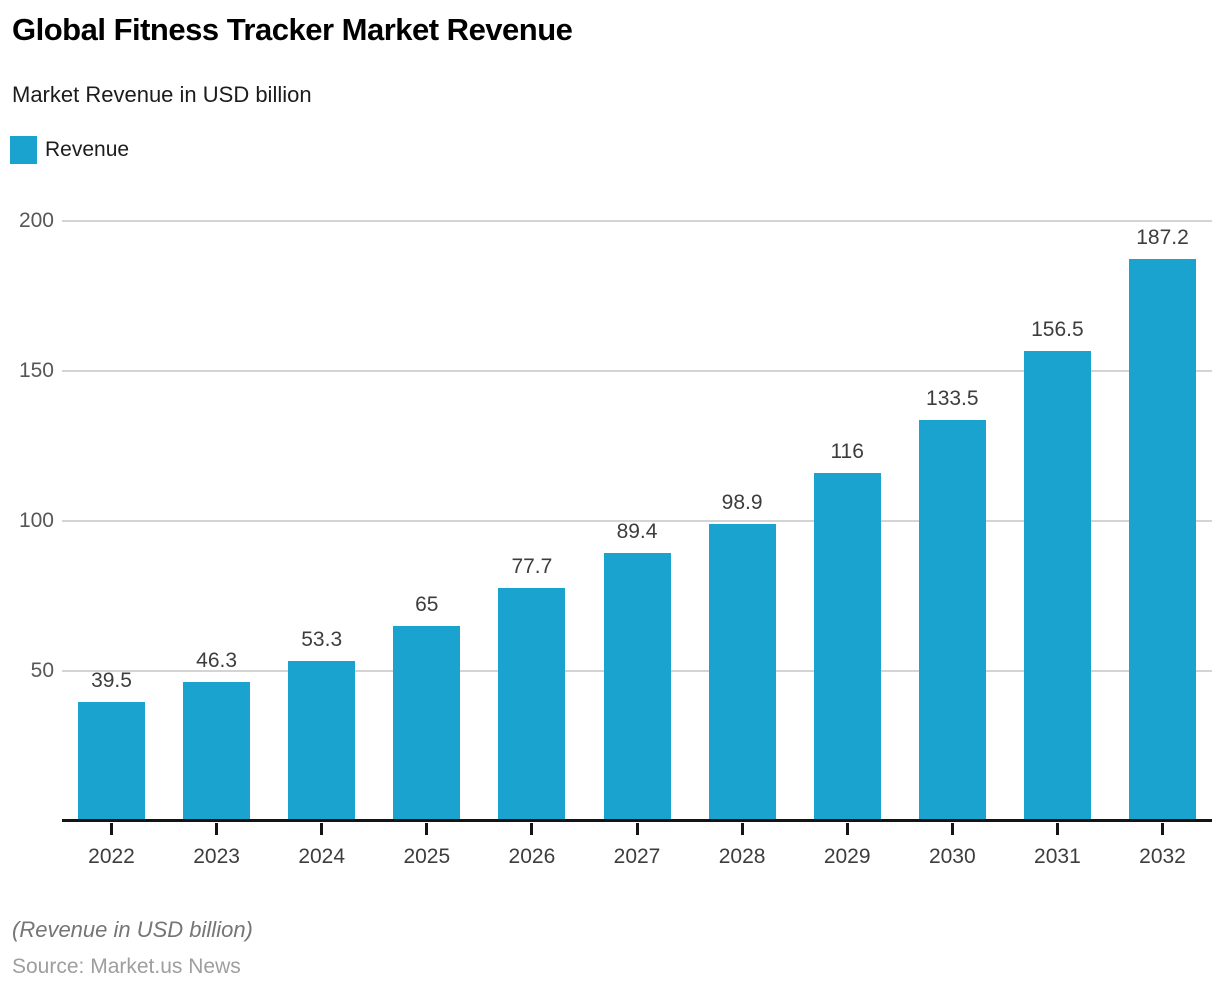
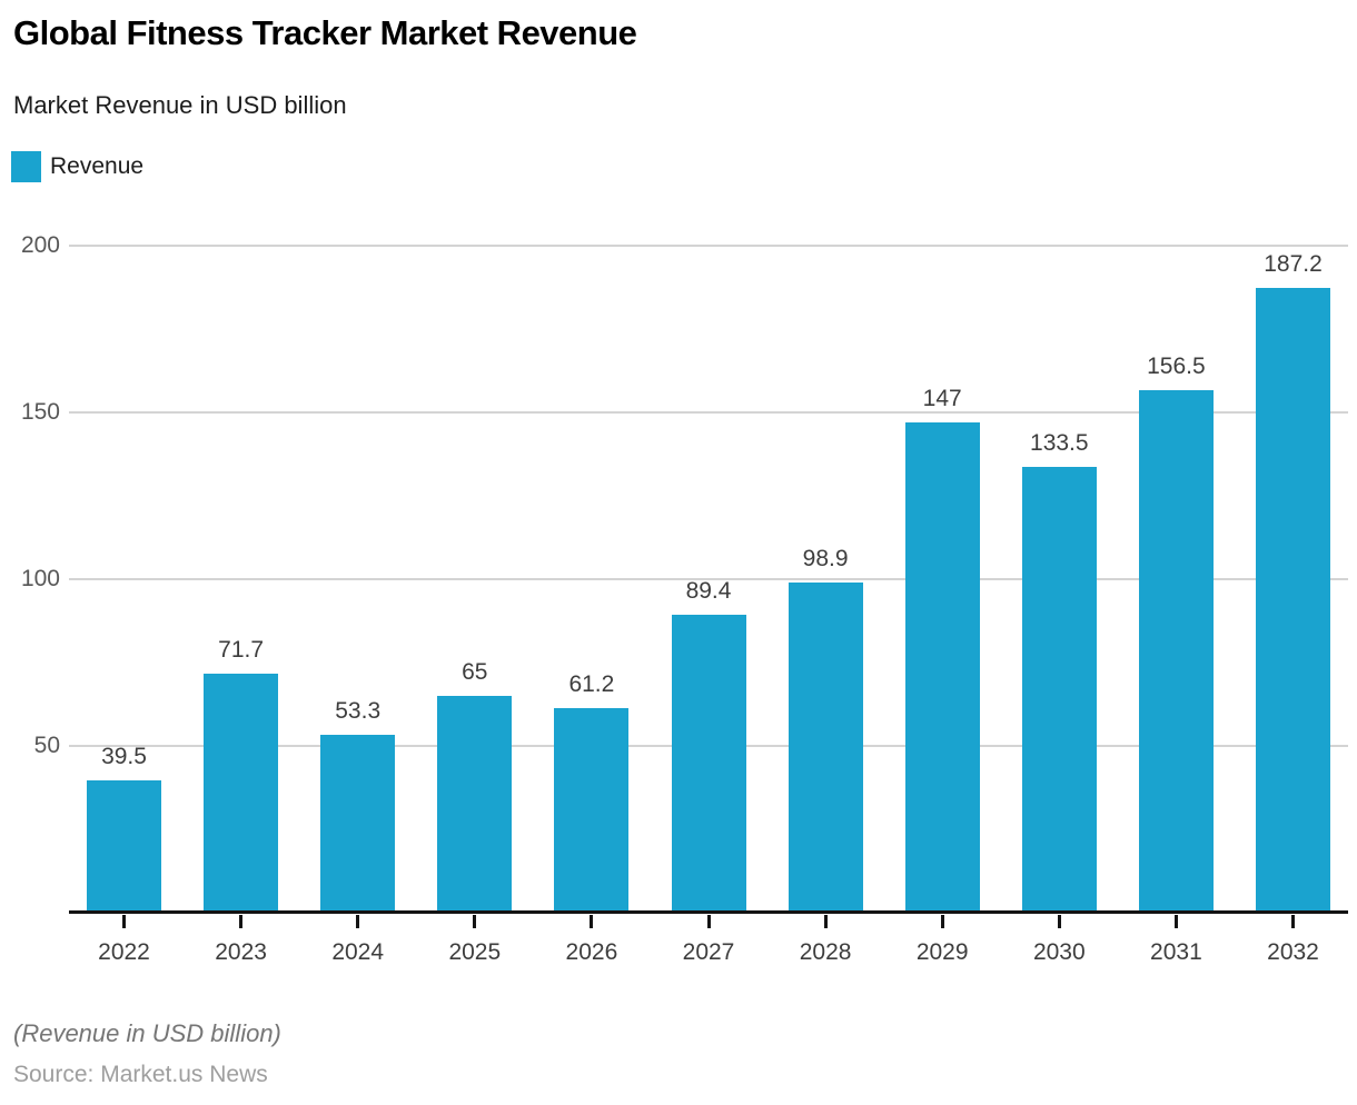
2023: 46.3 -> 71.7
2026: 77.7 -> 61.2
2029: 116 -> 147
